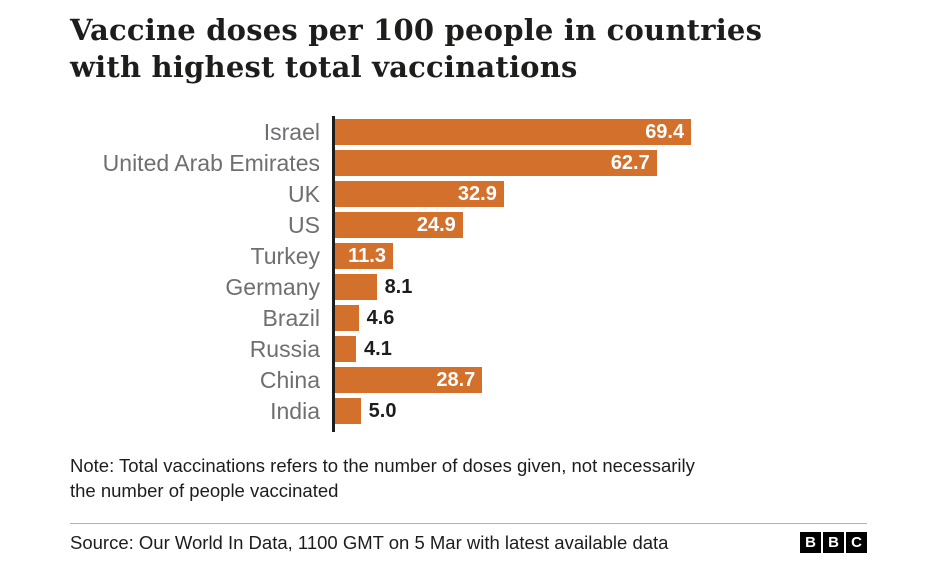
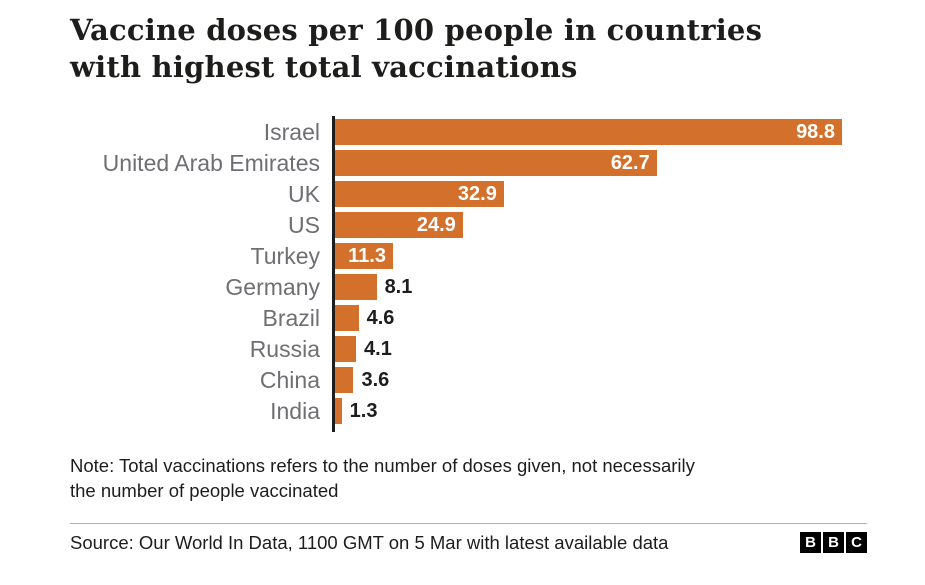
Israel: 69.4 -> 98.8
China: 28.7 -> 3.6
India: 5.0 -> 1.3
